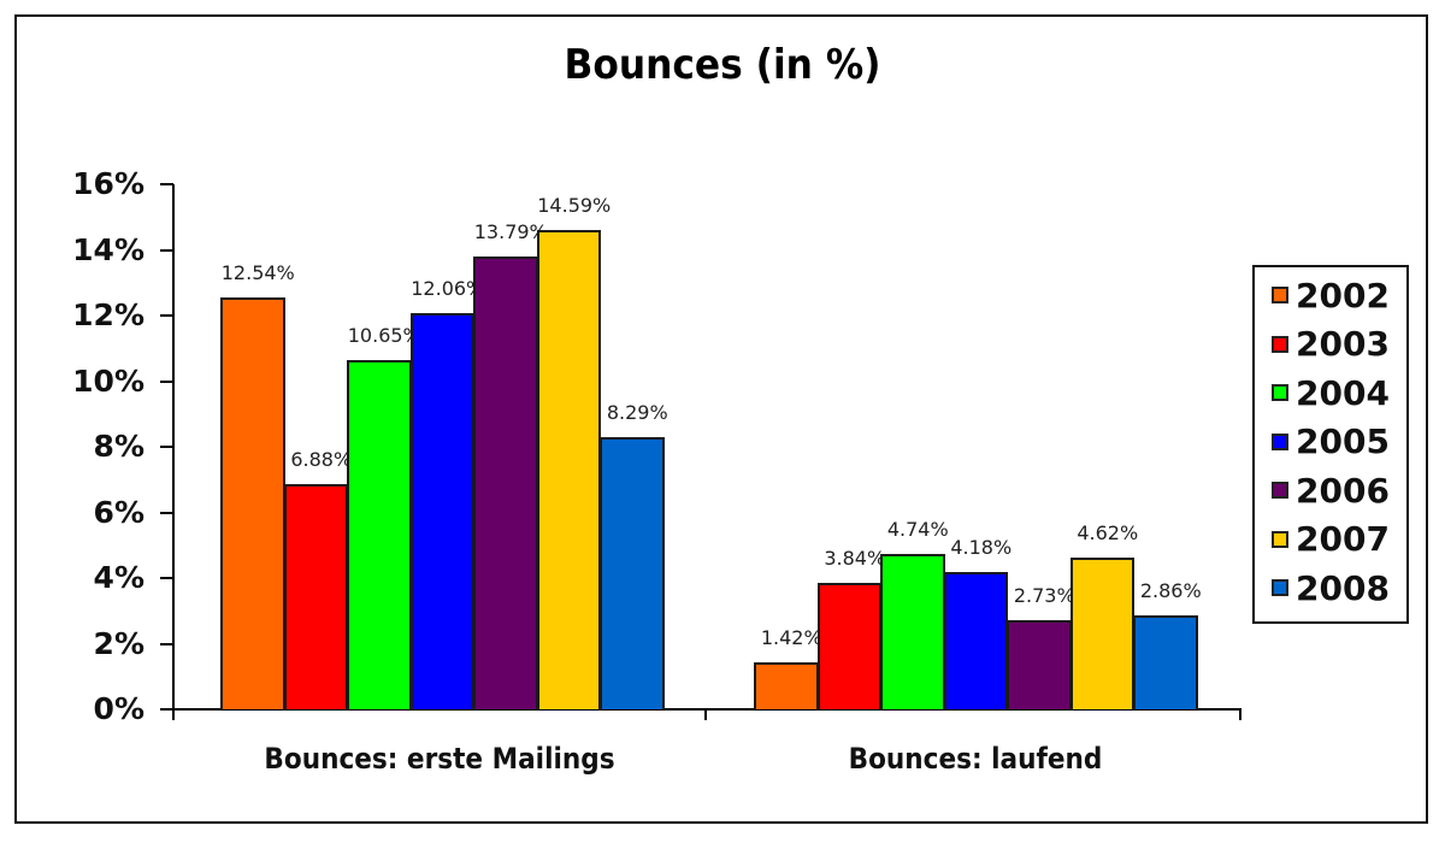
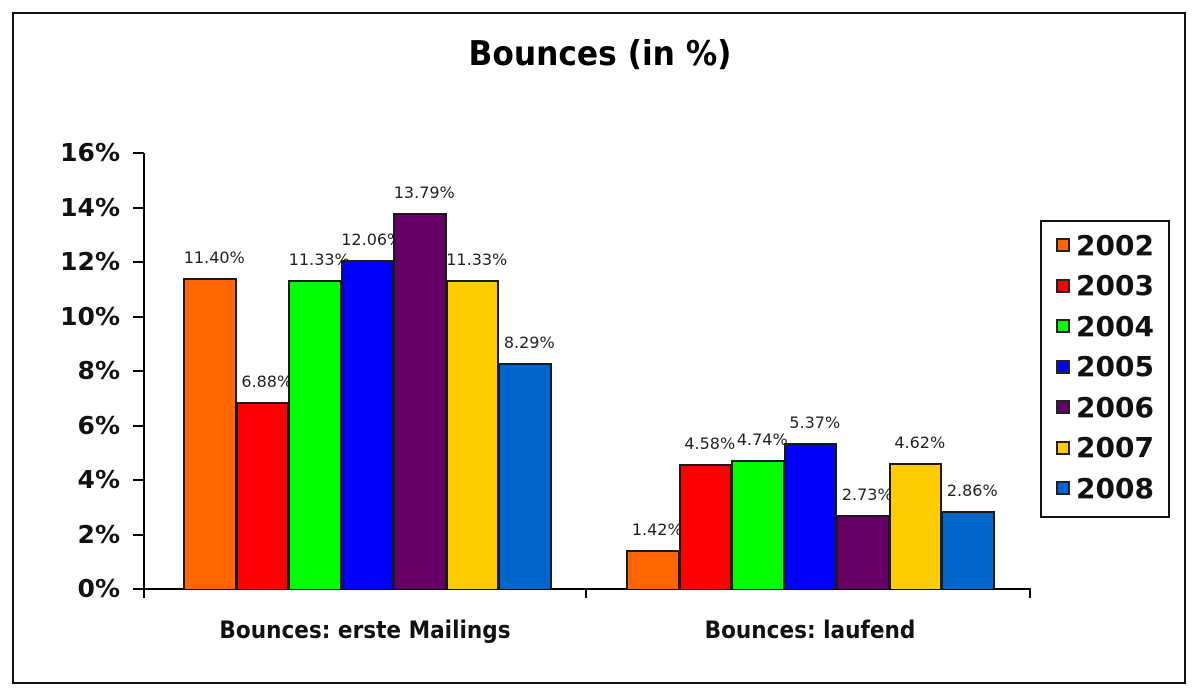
2002/Bounces: erste Mailings: 12.54% -> 11.40%
2004/Bounces: erste Mailings: 10.65% -> 11.33%
2007/Bounces: erste Mailings: 14.59% -> 11.33%
2003/Bounces: laufend: 3.84% -> 4.58%
2005/Bounces: laufend: 4.18% -> 5.37%
